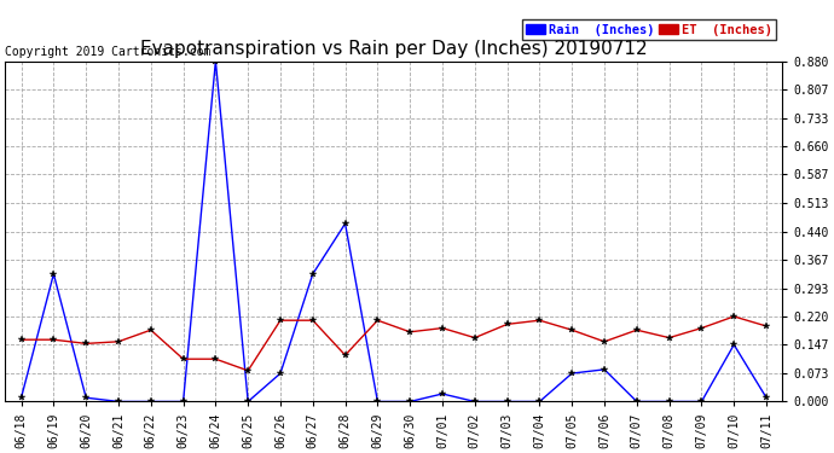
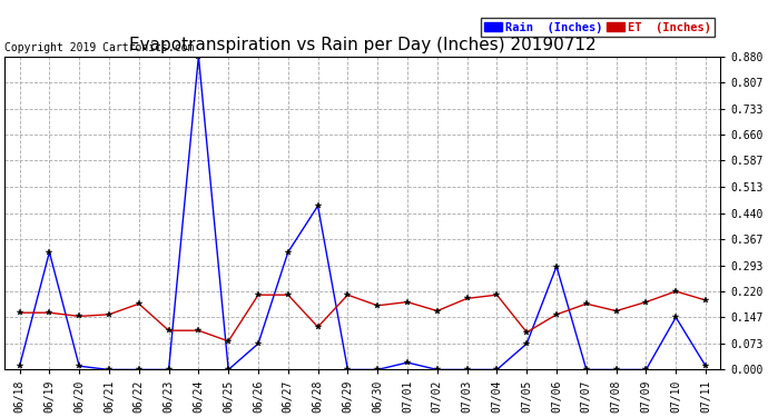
ET (Inches)/07/05: 0.185 -> 0.105
Rain (Inches)/07/06: 0.083 -> 0.290
